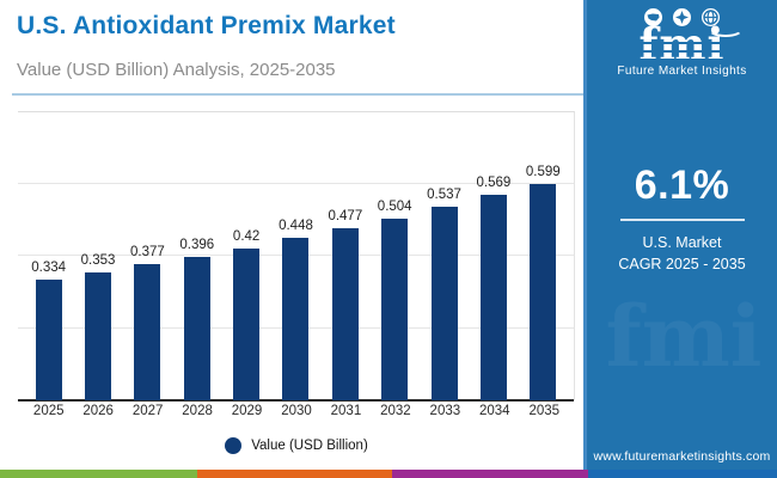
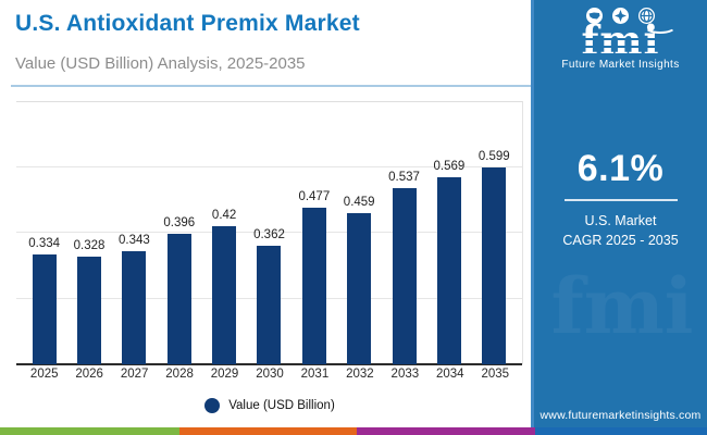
2026: 0.353 -> 0.328
2027: 0.377 -> 0.343
2030: 0.448 -> 0.362
2032: 0.504 -> 0.459
